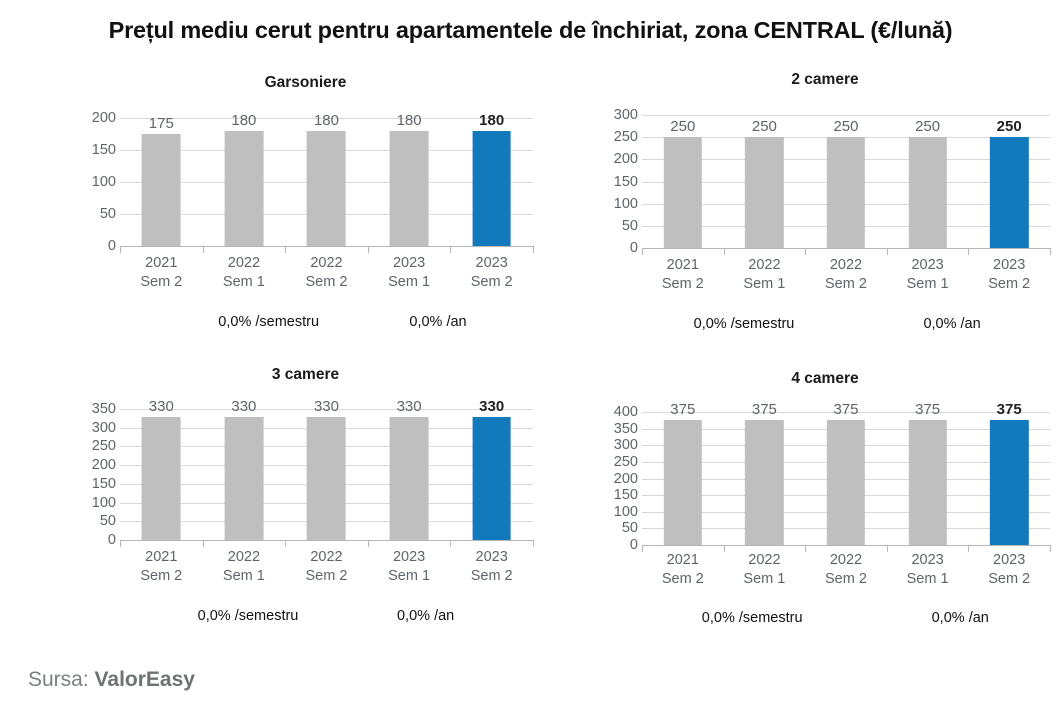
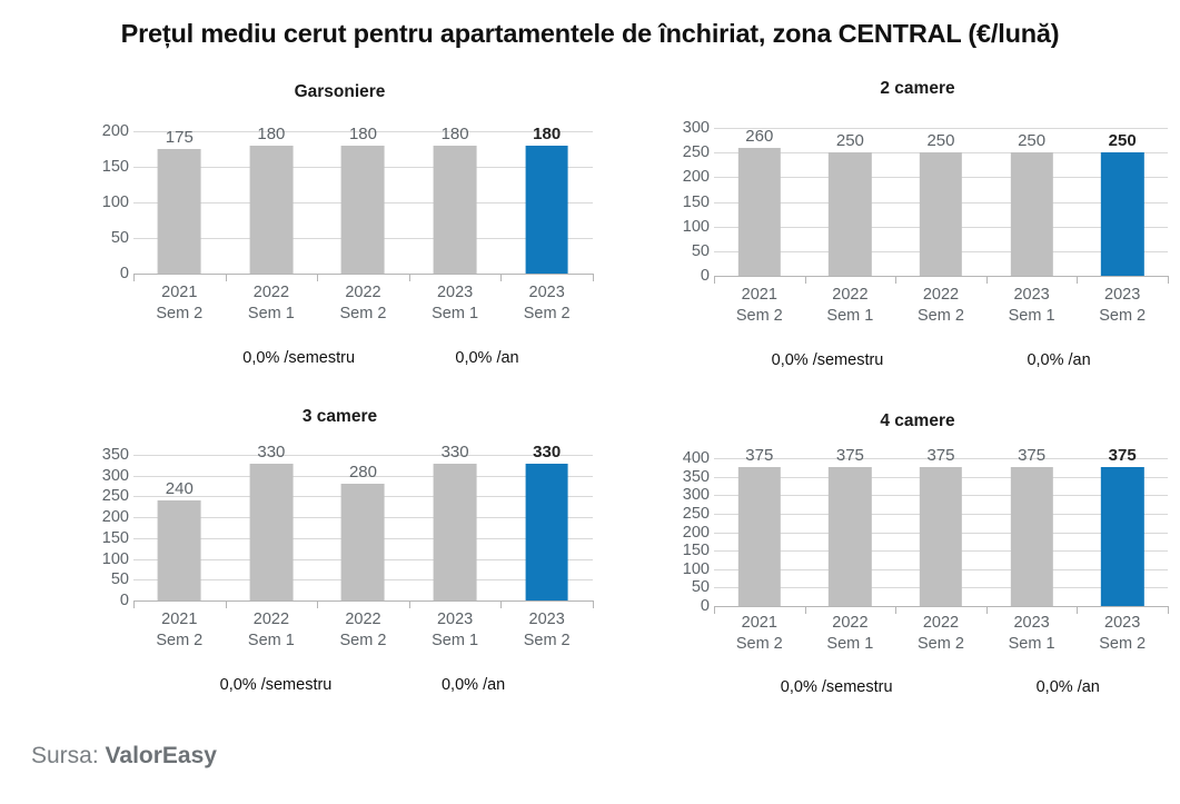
2 camere/2021 Sem 2: 250 -> 260
3 camere/2021 Sem 2: 330 -> 240
3 camere/2022 Sem 2: 330 -> 280
